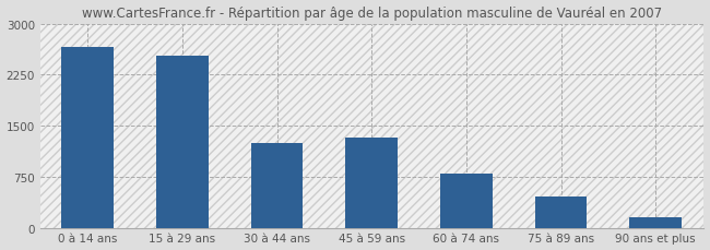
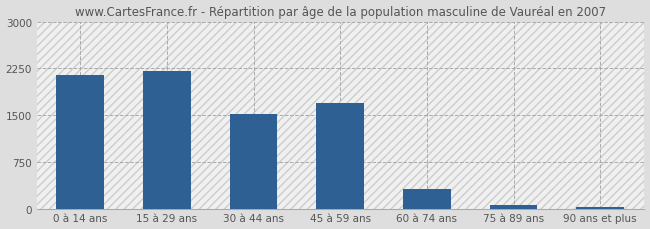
0 à 14 ans: 2660 -> 2150
15 à 29 ans: 2520 -> 2200
30 à 44 ans: 1240 -> 1520
45 à 59 ans: 1320 -> 1700
60 à 74 ans: 800 -> 310
75 à 89 ans: 460 -> 60
90 ans et plus: 160 -> 20
